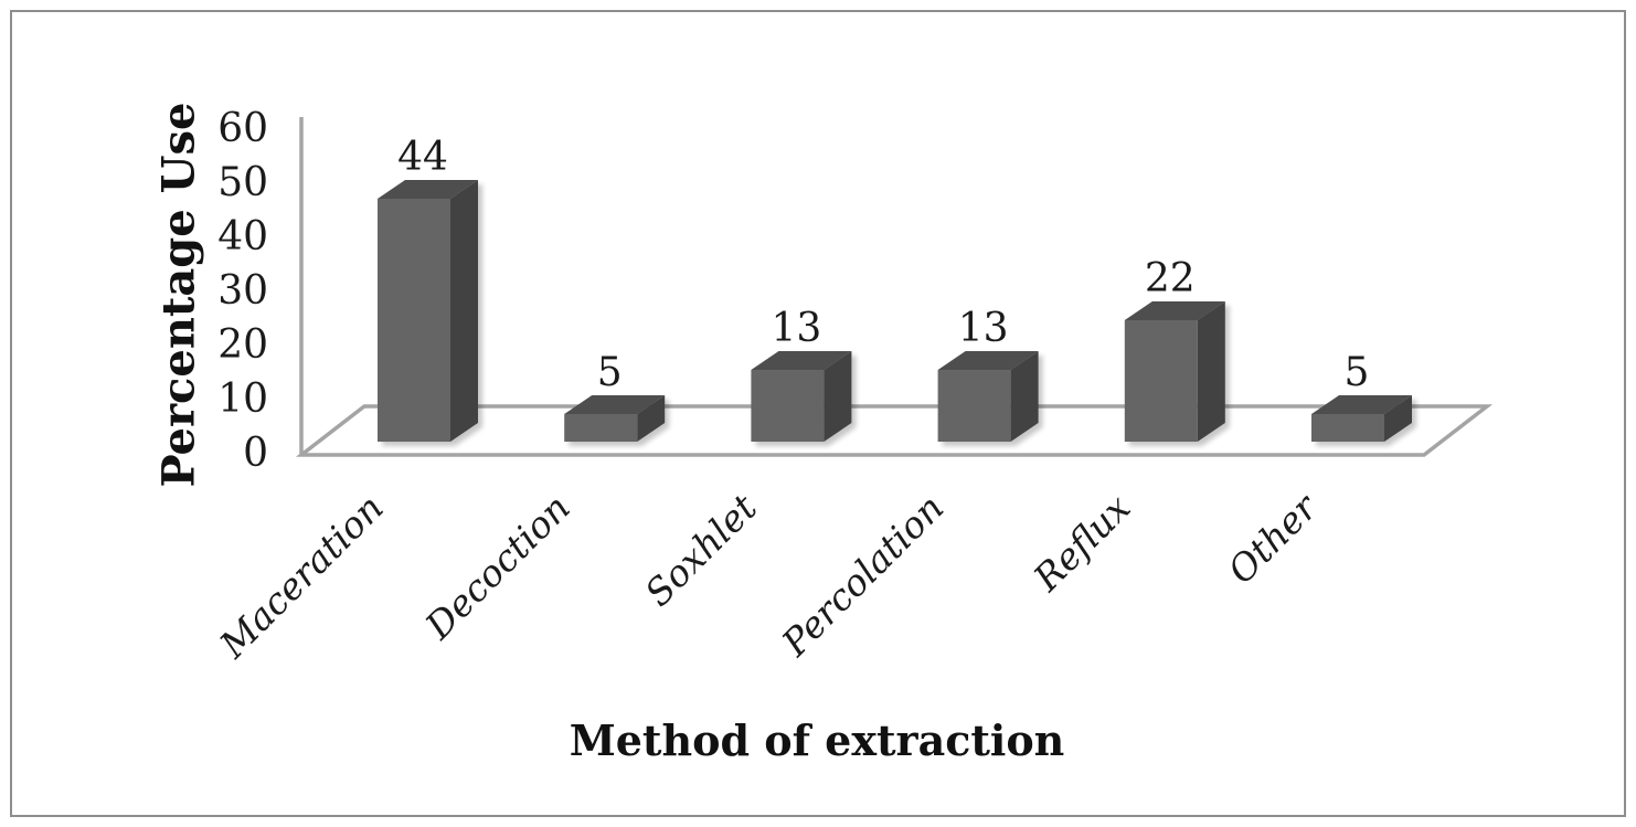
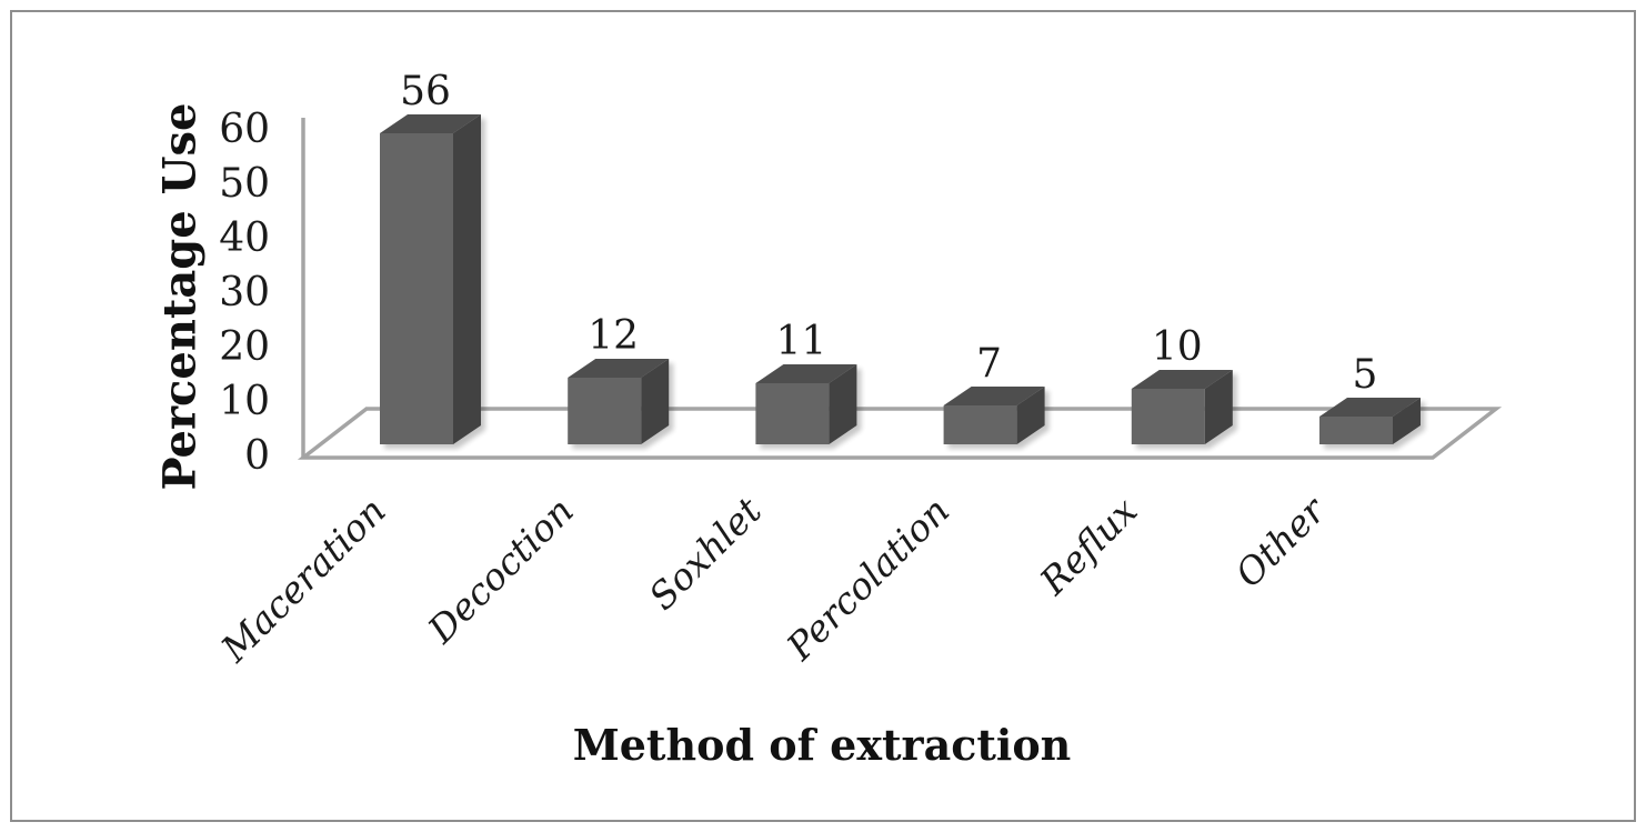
Maceration: 44 -> 56
Decoction: 5 -> 12
Soxhlet: 13 -> 11
Percolation: 13 -> 7
Reflux: 22 -> 10
